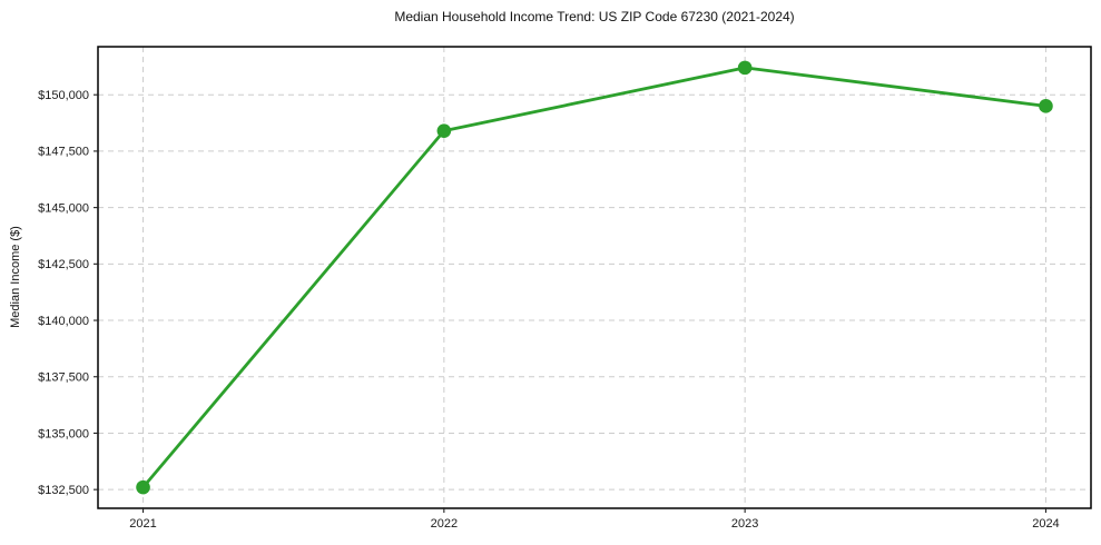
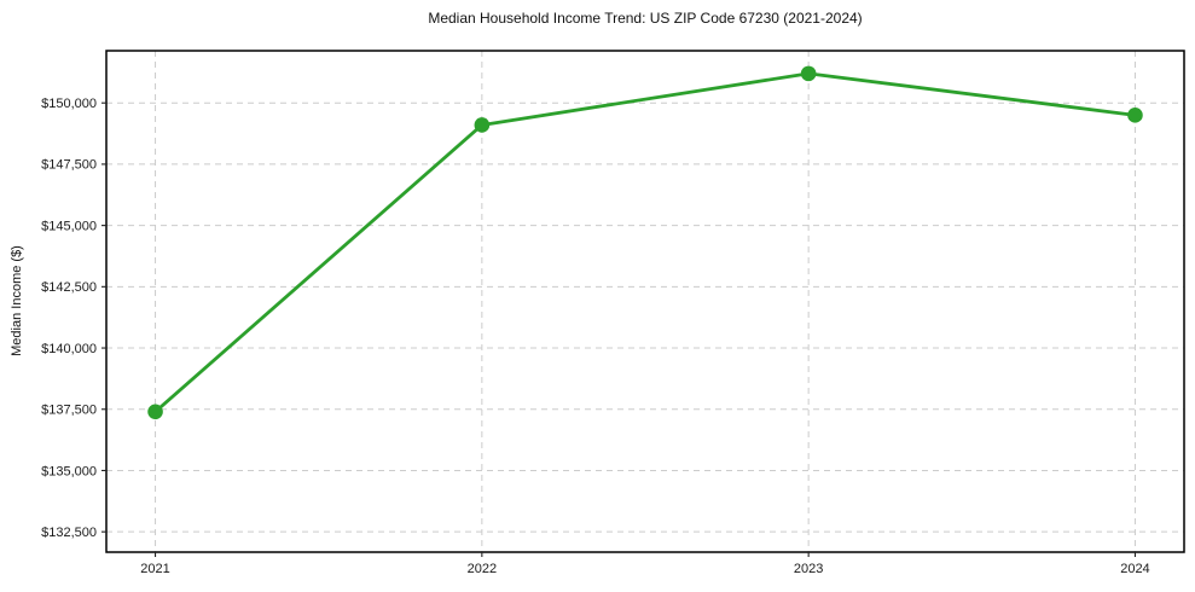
2021: $132600 -> $137400
2022: $148400 -> $149100
